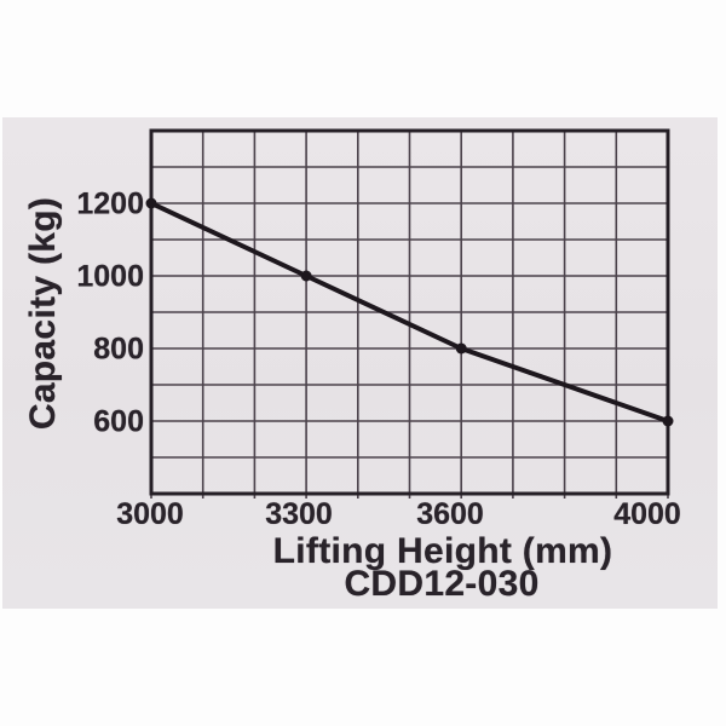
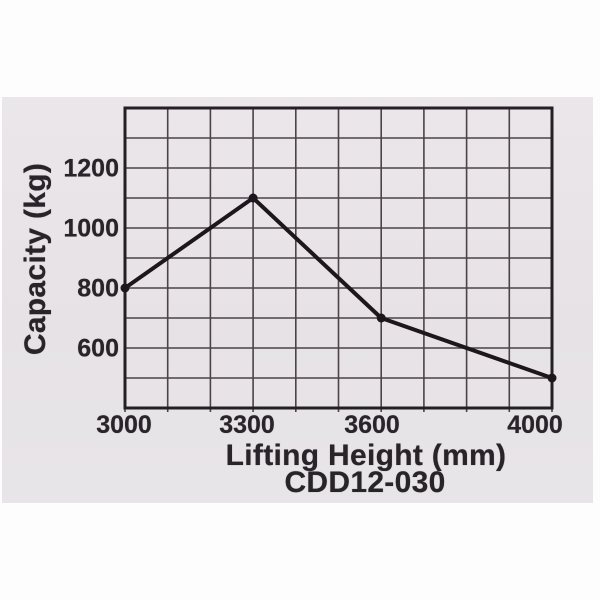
3000: 1200 -> 800
3300: 1000 -> 1100
3600: 800 -> 700
4000: 600 -> 500
